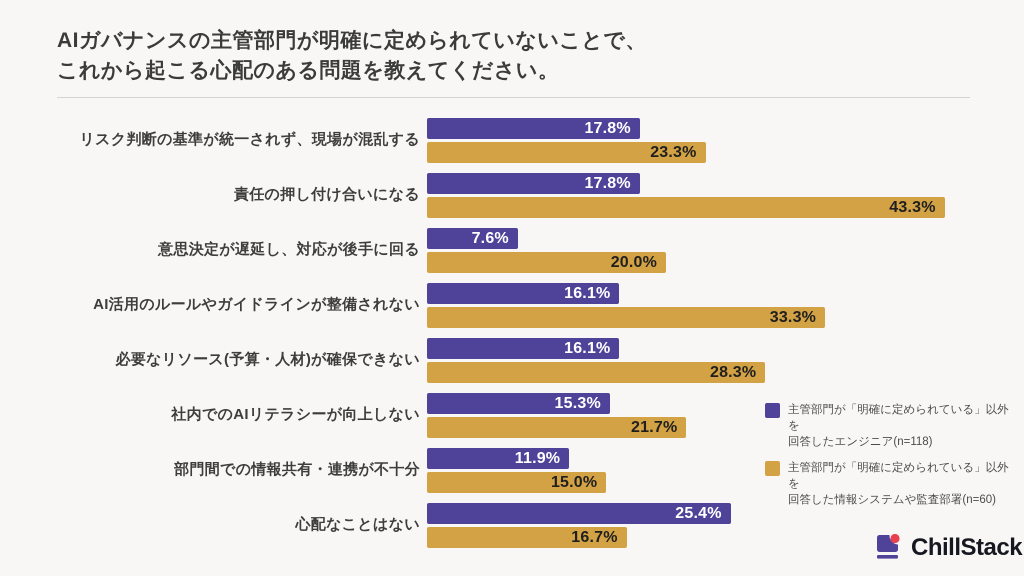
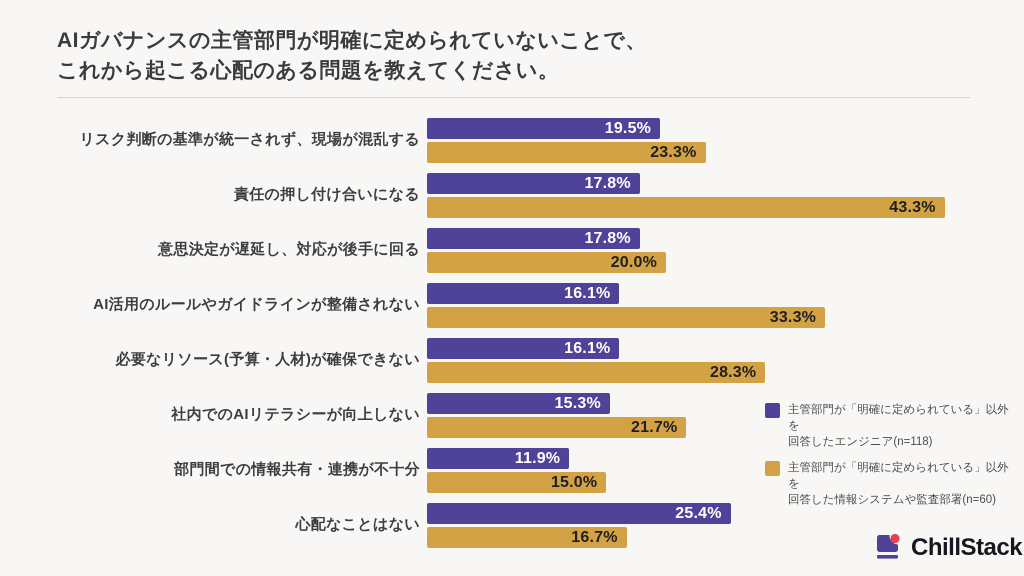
主管部門が「明確に定められている」以外を回答したエンジニア(n=118)/リスク判断の基準が統一されず、現場が混乱する: 17.8% -> 19.5%
主管部門が「明確に定められている」以外を回答したエンジニア(n=118)/意思決定が遅延し、対応が後手に回る: 7.6% -> 17.8%
